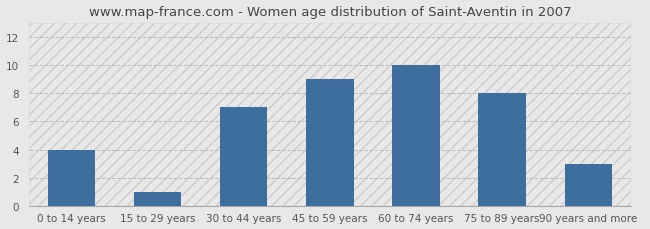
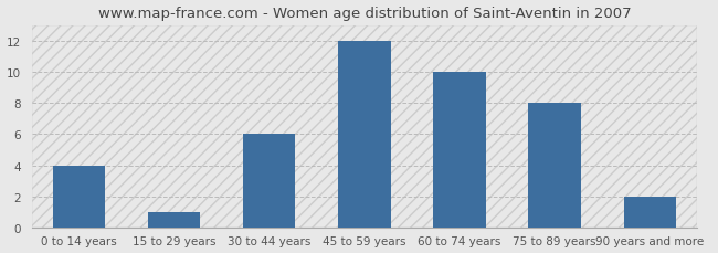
30 to 44 years: 7 -> 6
45 to 59 years: 9 -> 12
90 years and more: 3 -> 2
